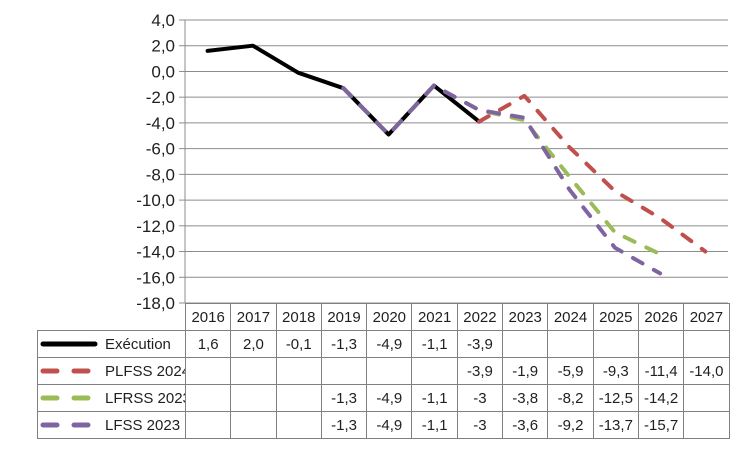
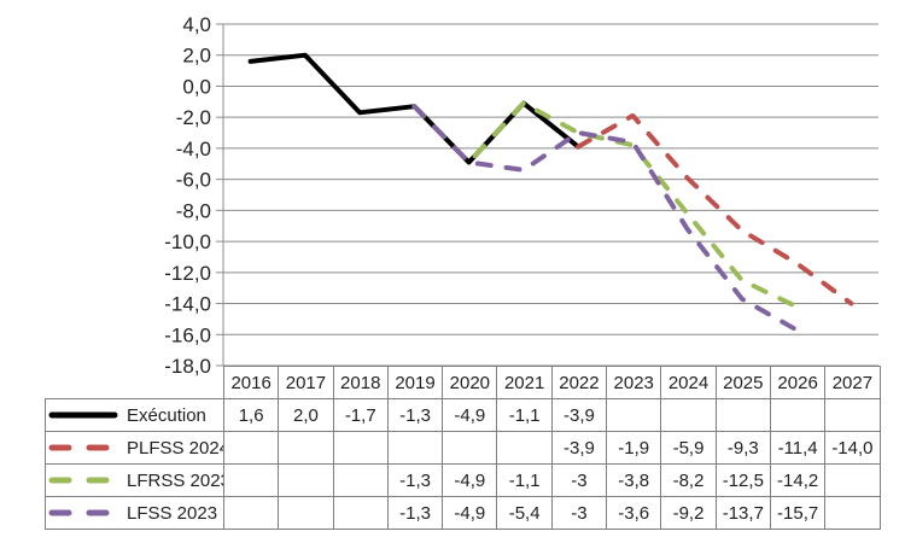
Exécution/2018: -0,1 -> -1,7
LFSS 2023/2021: -1,1 -> -5,4
